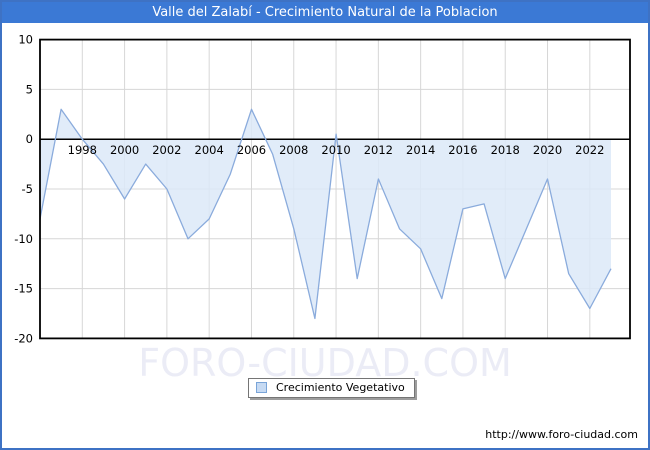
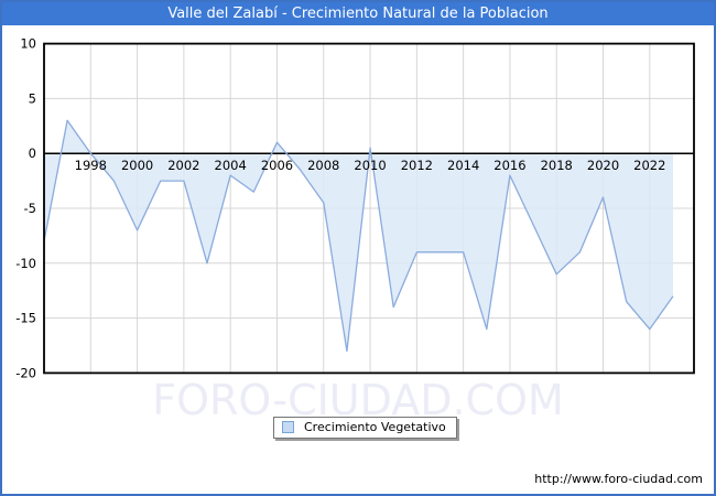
2000: -6 -> -7
2002: -5 -> -2
2004: -8 -> -2
2006: 3 -> 1
2008: -9 -> -4
2012: -4 -> -9
2014: -11 -> -9
2016: -7 -> -2
2018: -14 -> -11
2022: -17 -> -16
